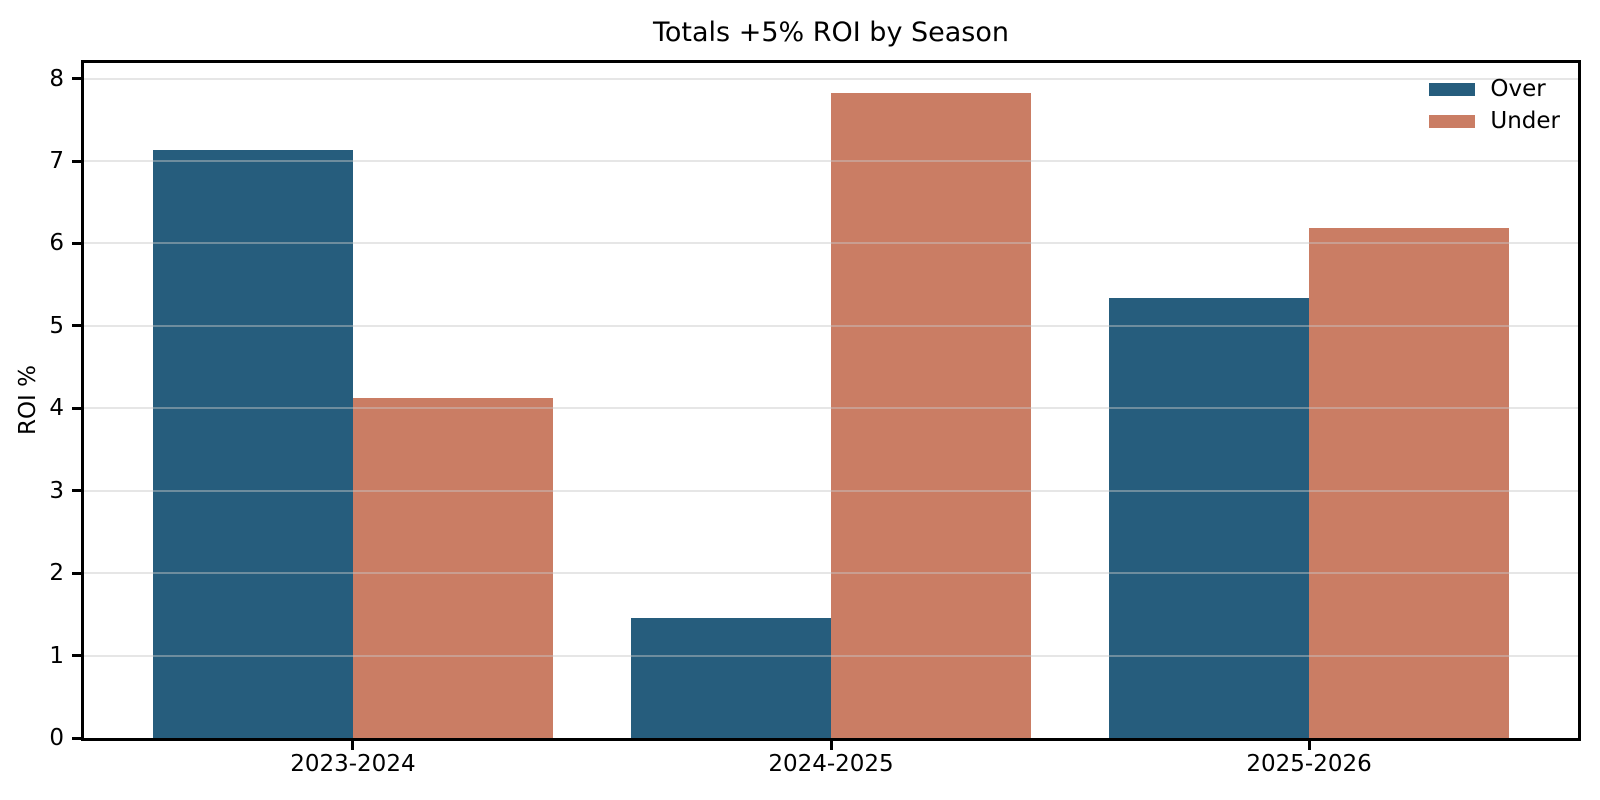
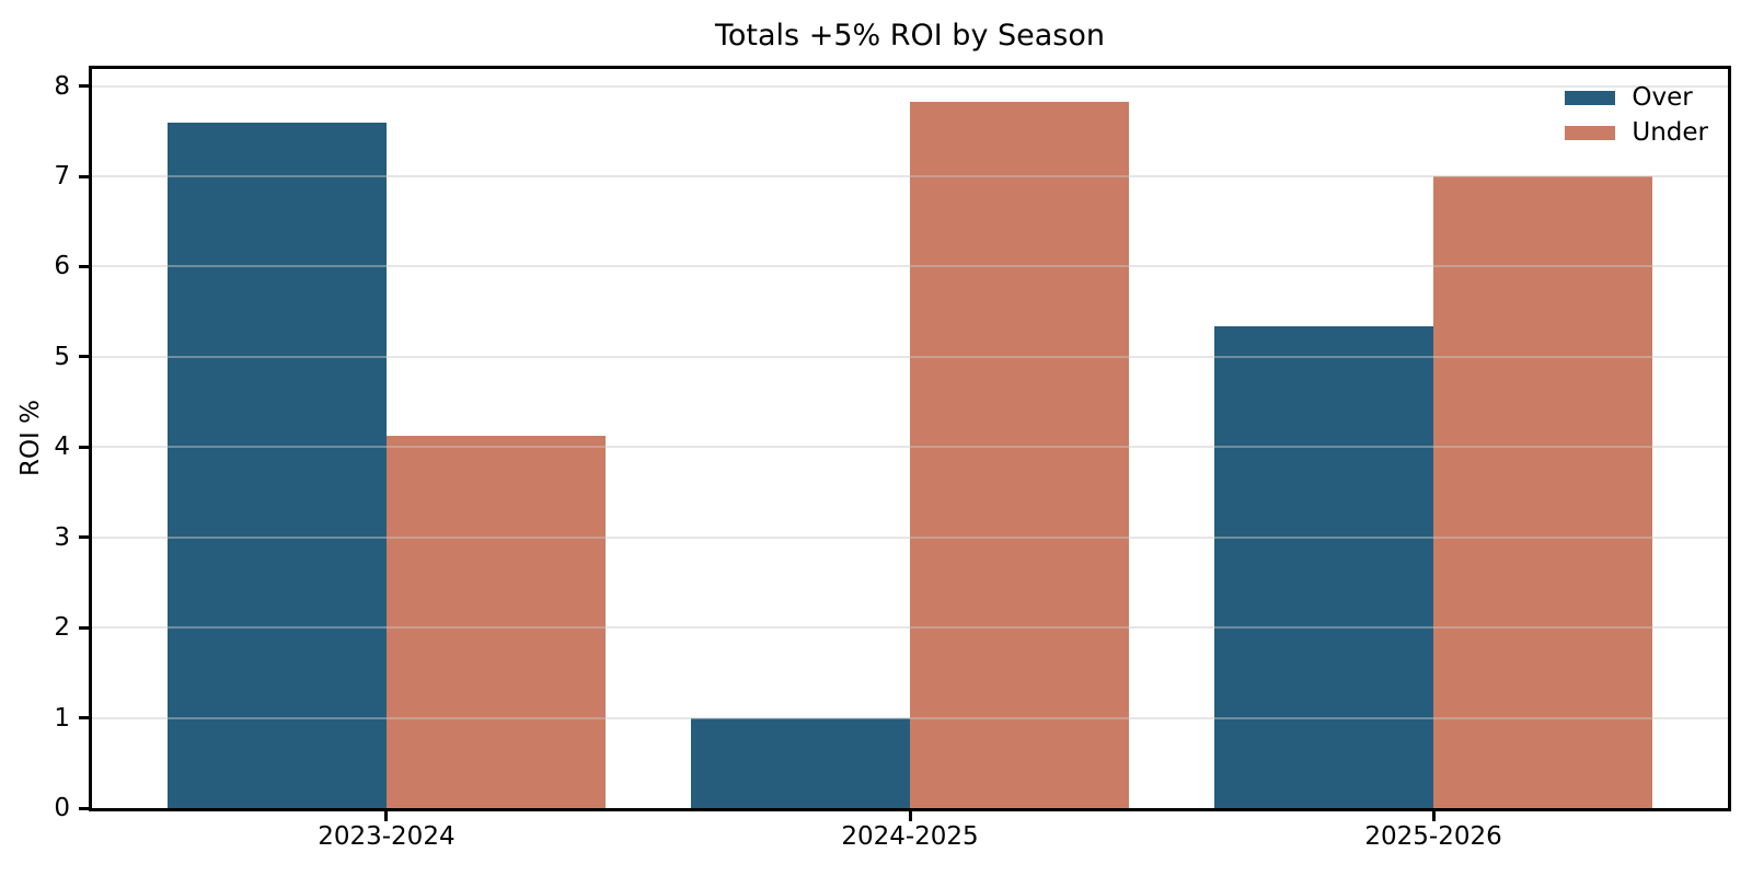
Over/2023-2024: 7.1 -> 7.6
Over/2024-2025: 1.4 -> 1.0
Under/2025-2026: 6.2 -> 7.0
